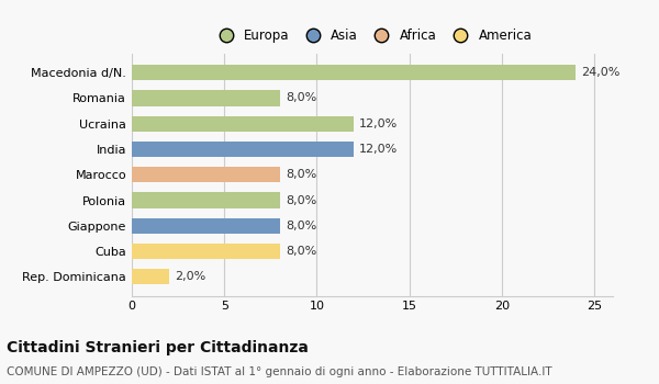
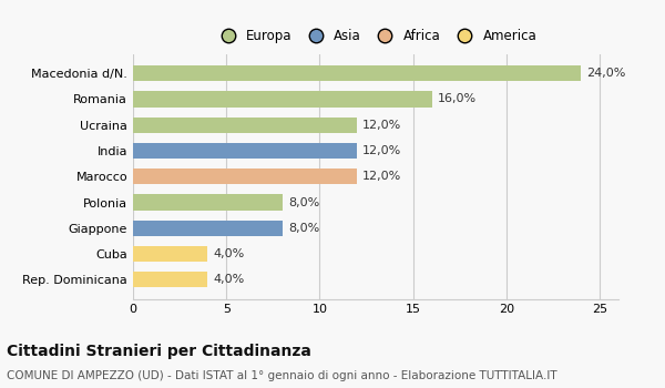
Romania: 8,0% -> 16,0%
Marocco: 8,0% -> 12,0%
Cuba: 8,0% -> 4,0%
Rep. Dominicana: 2,0% -> 4,0%
